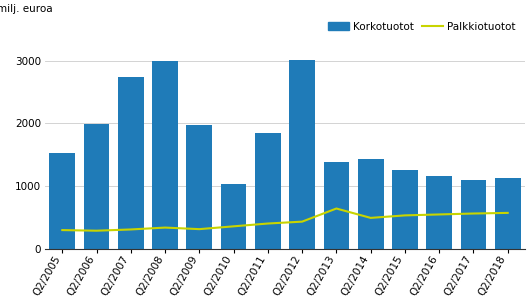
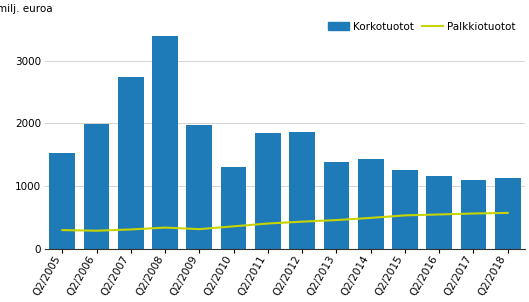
Korkotuotot/Q2/2008: 3000 -> 3400
Korkotuotot/Q2/2010: 1040 -> 1310
Korkotuotot/Q2/2012: 3020 -> 1870
Palkkiotuotot/Q2/2013: 640 -> 460
